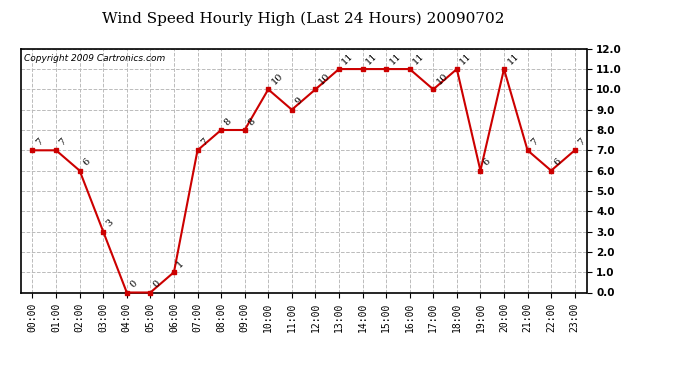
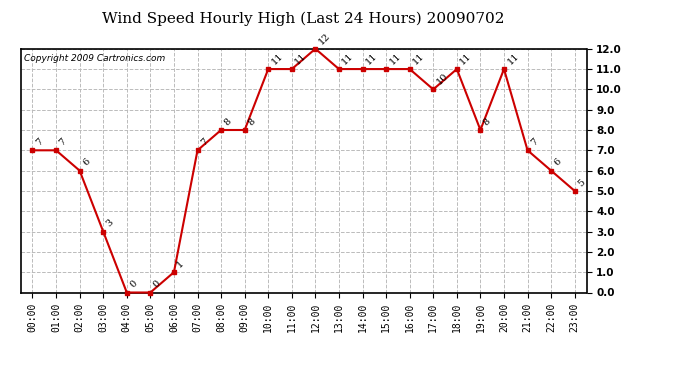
10:00: 10 -> 11
11:00: 9 -> 11
12:00: 10 -> 12
19:00: 6 -> 8
23:00: 7 -> 5
